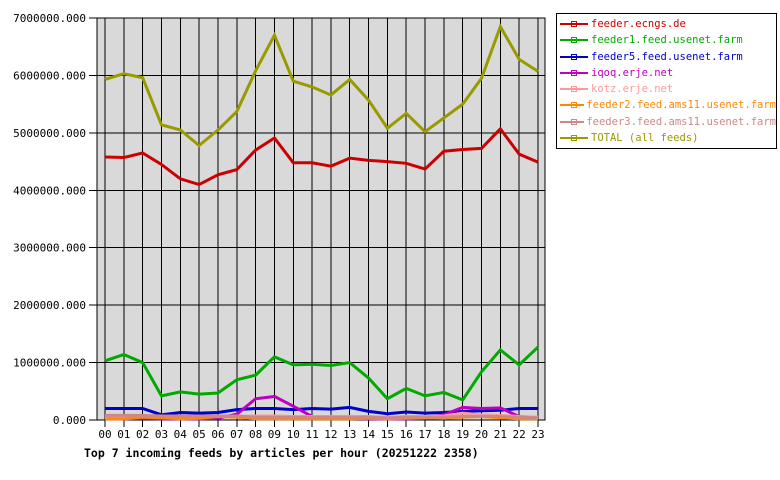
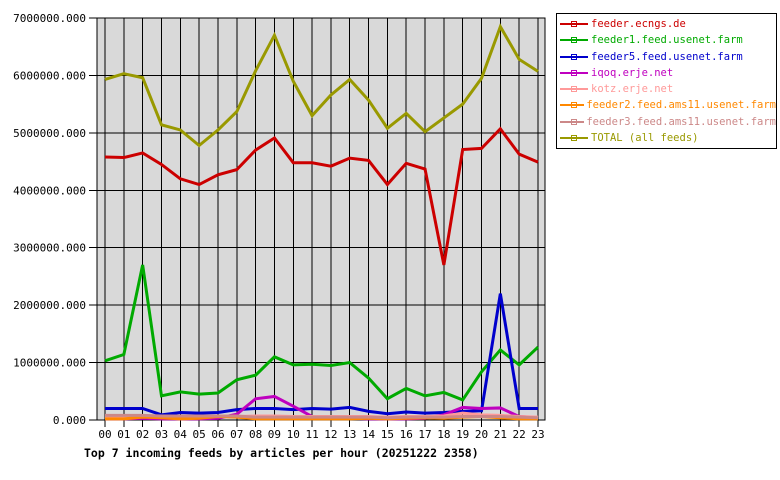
feeder1.feed.usenet.farm/02: 1000000 -> 2700000
TOTAL (all feeds)/11: 5800000 -> 5300000
feeder.ecngs.de/15: 4500000 -> 4100000
feeder.ecngs.de/18: 4700000 -> 2700000
feeder5.feed.usenet.farm/21: 200000 -> 2200000
